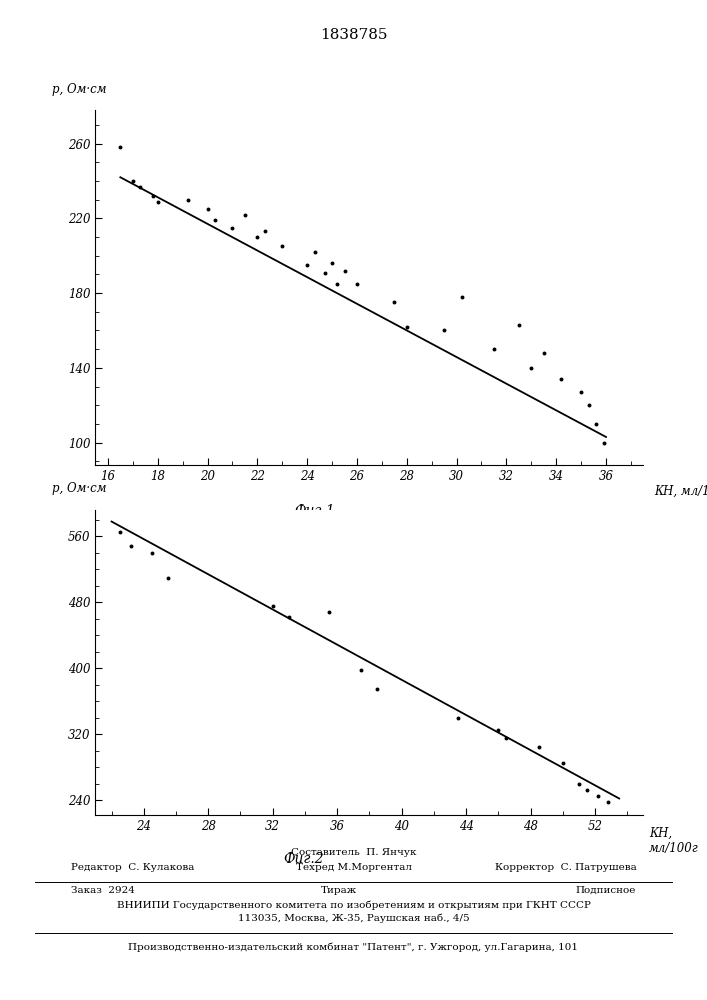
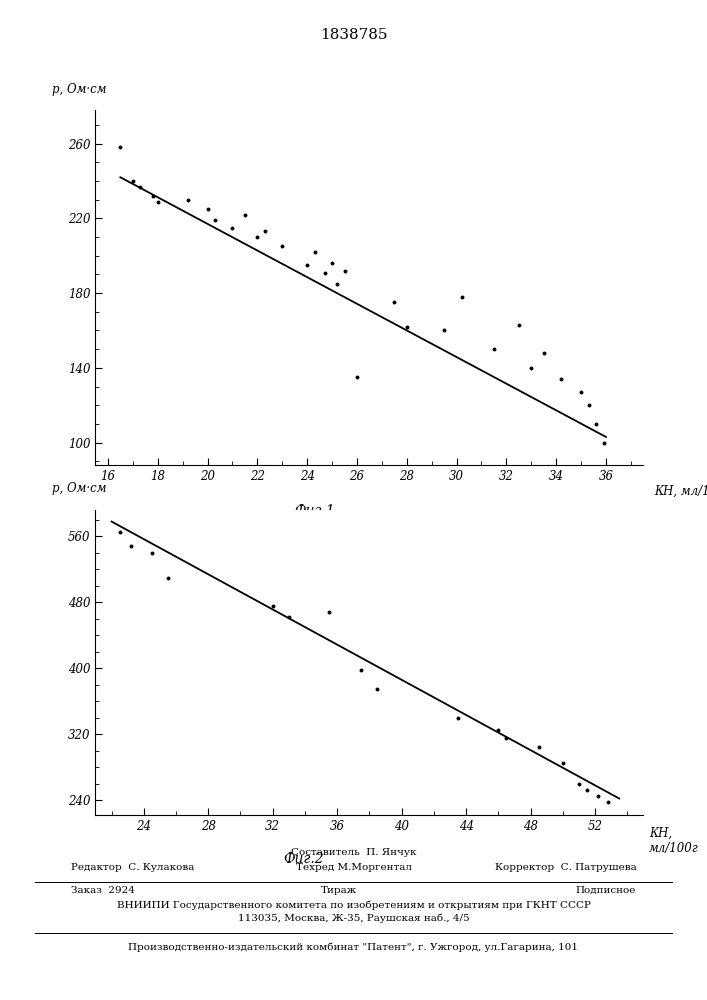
26: 185 -> 135
